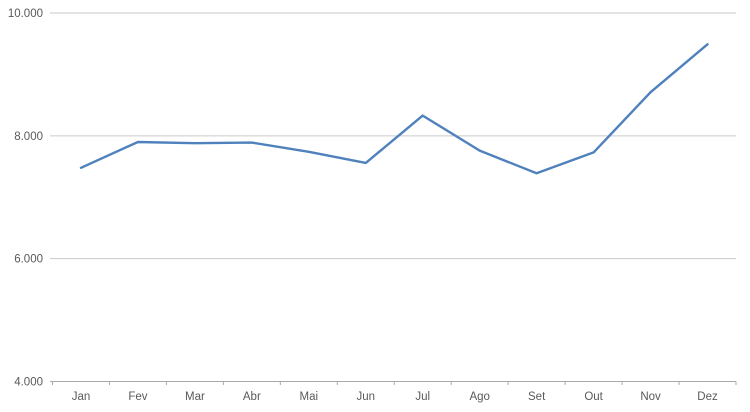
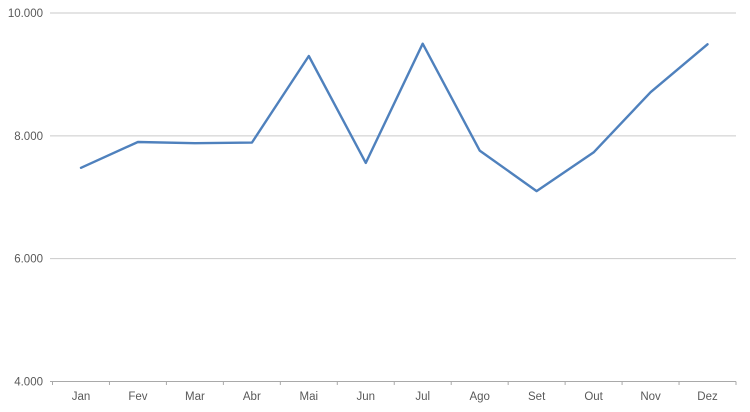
Mai: 7700 -> 9300
Jul: 8300 -> 9500
Set: 7400 -> 7100
